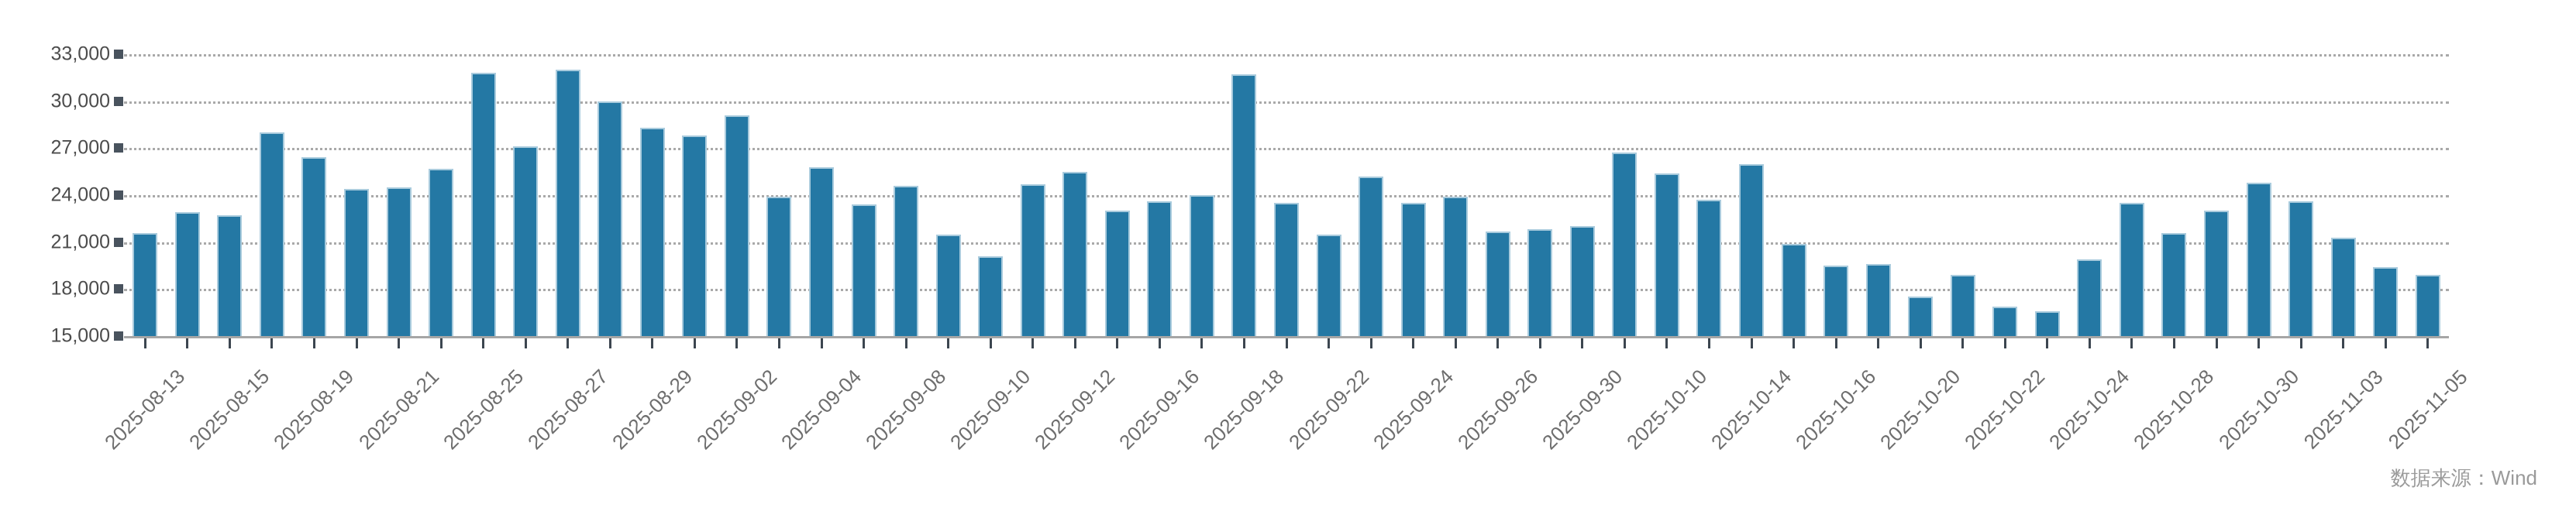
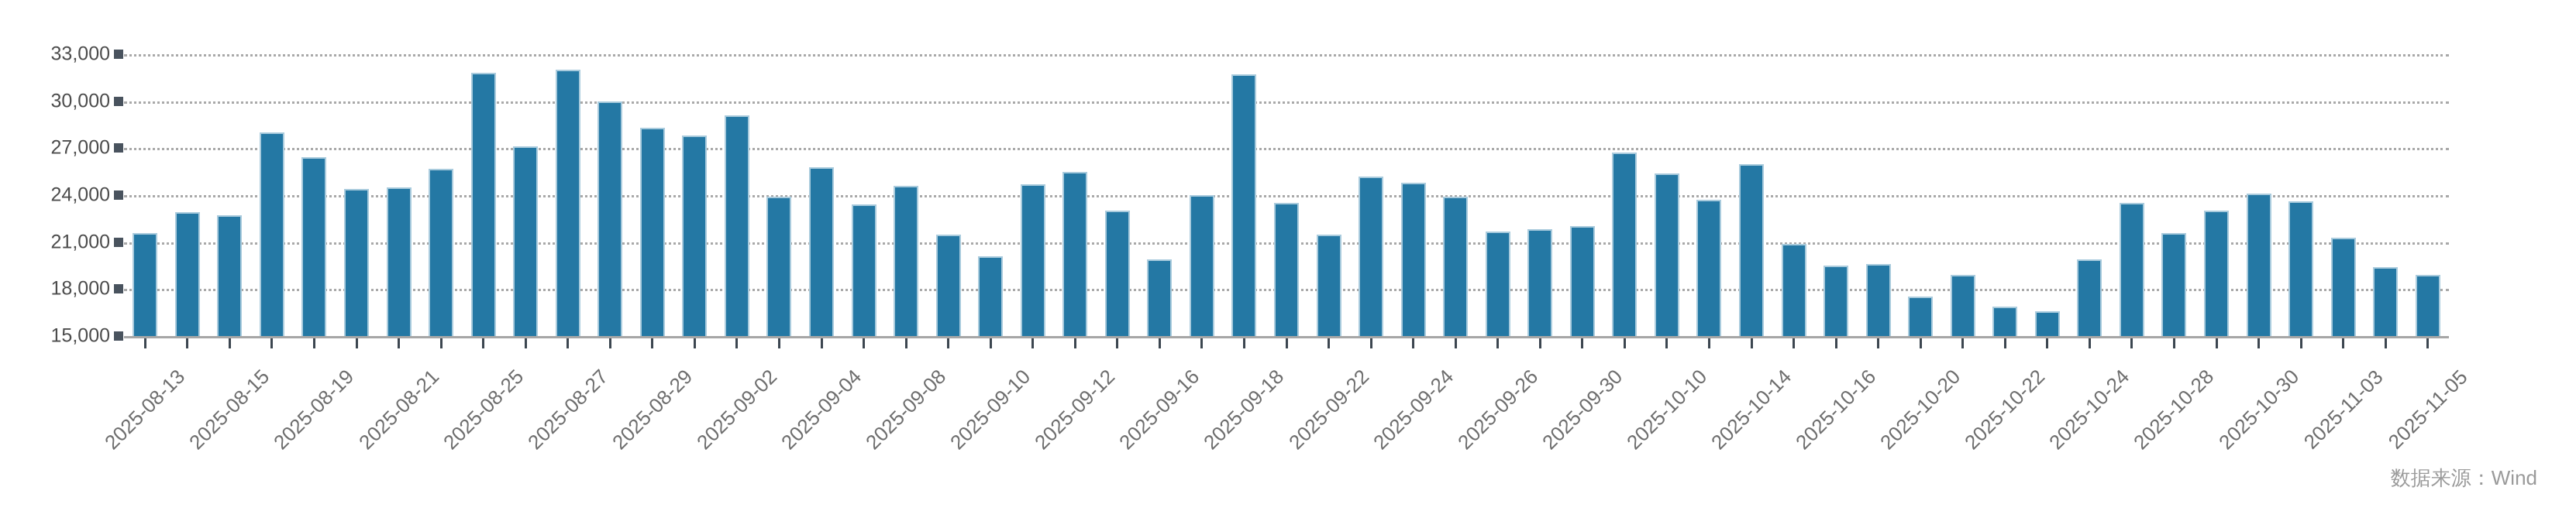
2025-09-16: 23600 -> 19900
2025-09-24: 23500 -> 24800
2025-10-30: 24800 -> 24100
